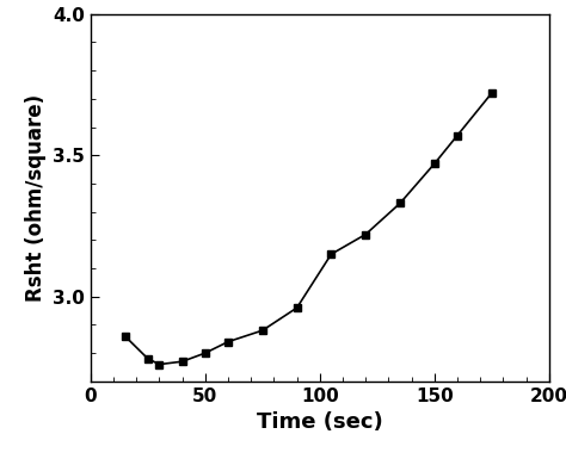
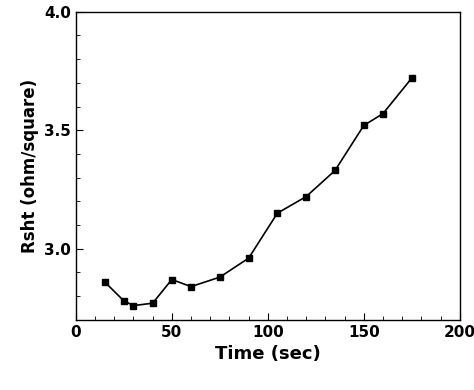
50: 2.80 -> 2.87
150: 3.47 -> 3.52
